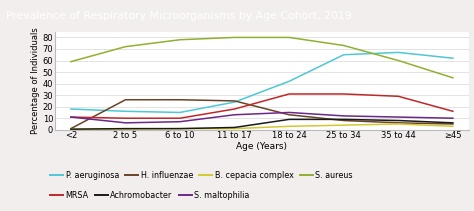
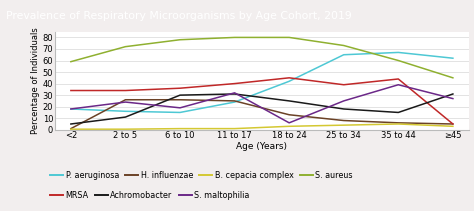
MRSA/<2: 11 -> 34
Achromobacter/<2: 0 -> 5
S. maltophilia/<2: 11 -> 18
MRSA/2 to 5: 10 -> 34
Achromobacter/2 to 5: 1 -> 11
S. maltophilia/2 to 5: 6 -> 24
MRSA/6 to 10: 10 -> 36
Achromobacter/6 to 10: 1 -> 30
S. maltophilia/6 to 10: 7 -> 19
MRSA/11 to 17: 18 -> 40
Achromobacter/11 to 17: 2 -> 31
S. maltophilia/11 to 17: 13 -> 32
MRSA/18 to 24: 31 -> 45
Achromobacter/18 to 24: 9 -> 25
S. maltophilia/18 to 24: 15 -> 6
MRSA/25 to 34: 31 -> 39
Achromobacter/25 to 34: 9 -> 18
S. maltophilia/25 to 34: 12 -> 25
MRSA/35 to 44: 29 -> 44
Achromobacter/35 to 44: 8 -> 15
S. maltophilia/35 to 44: 11 -> 39
MRSA/≥45: 16 -> 5
Achromobacter/≥45: 6 -> 31
S. maltophilia/≥45: 10 -> 27
